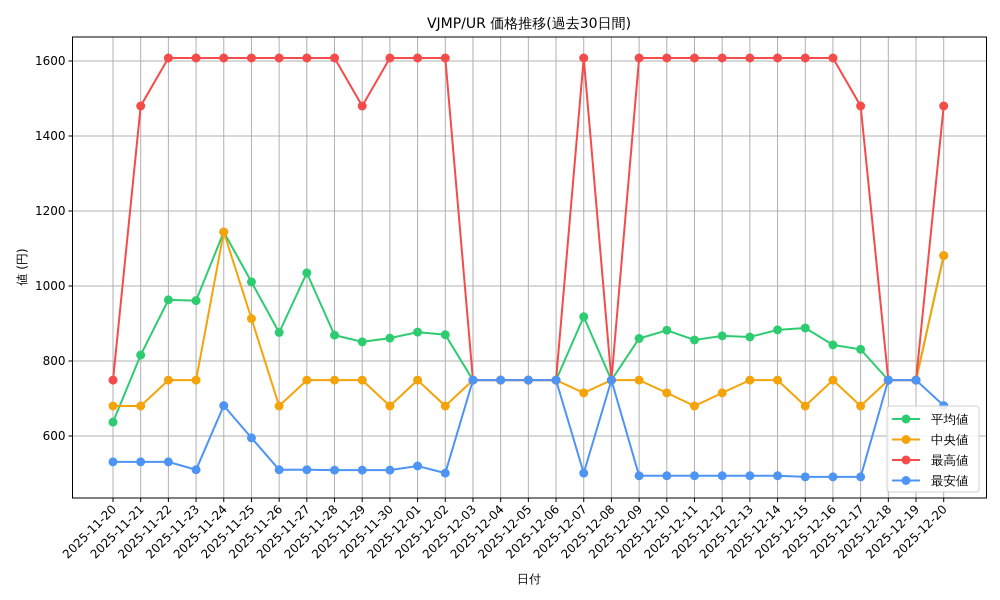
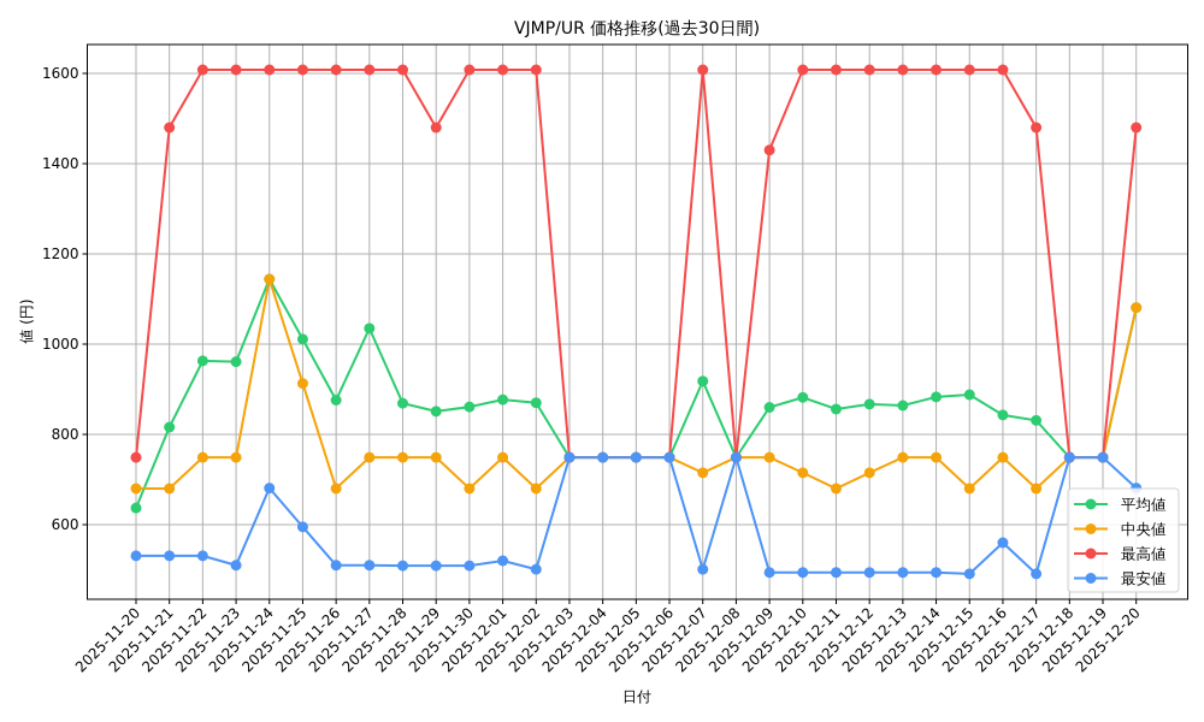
最高値/2025-12-09: 1610 -> 1430
最安値/2025-12-16: 490 -> 560
